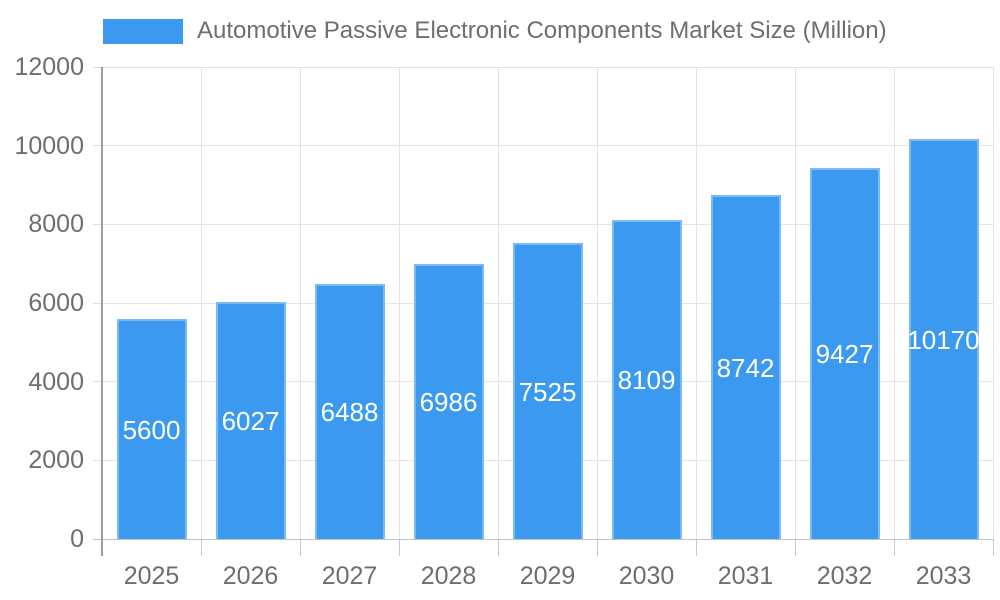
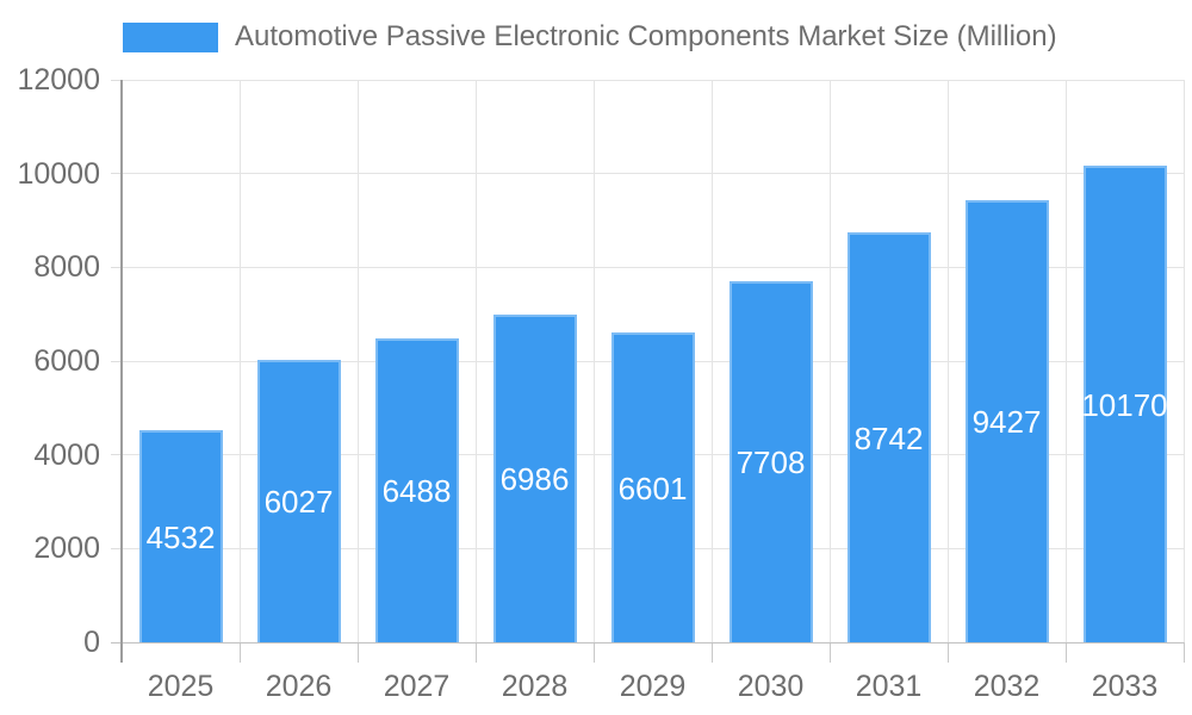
2025: 5600 -> 4532
2029: 7525 -> 6601
2030: 8109 -> 7708
